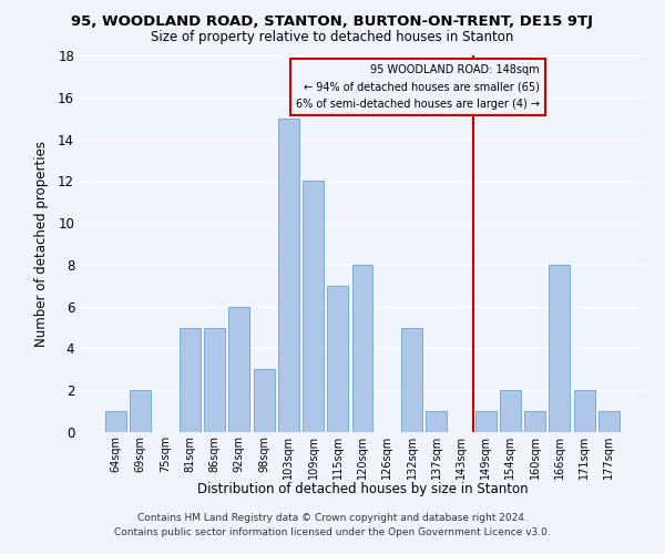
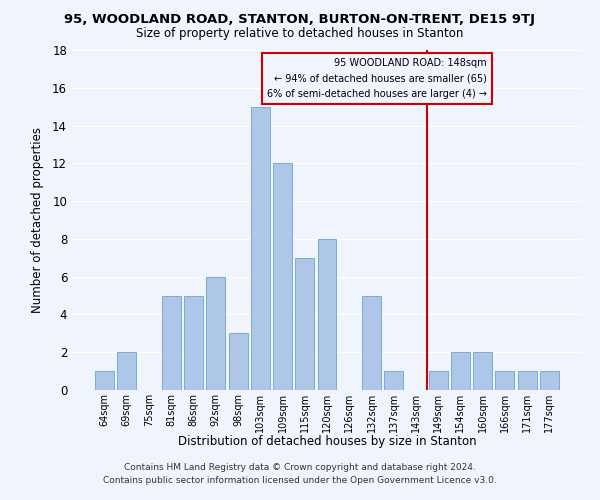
160sqm: 1 -> 2
166sqm: 8 -> 1
171sqm: 2 -> 1
